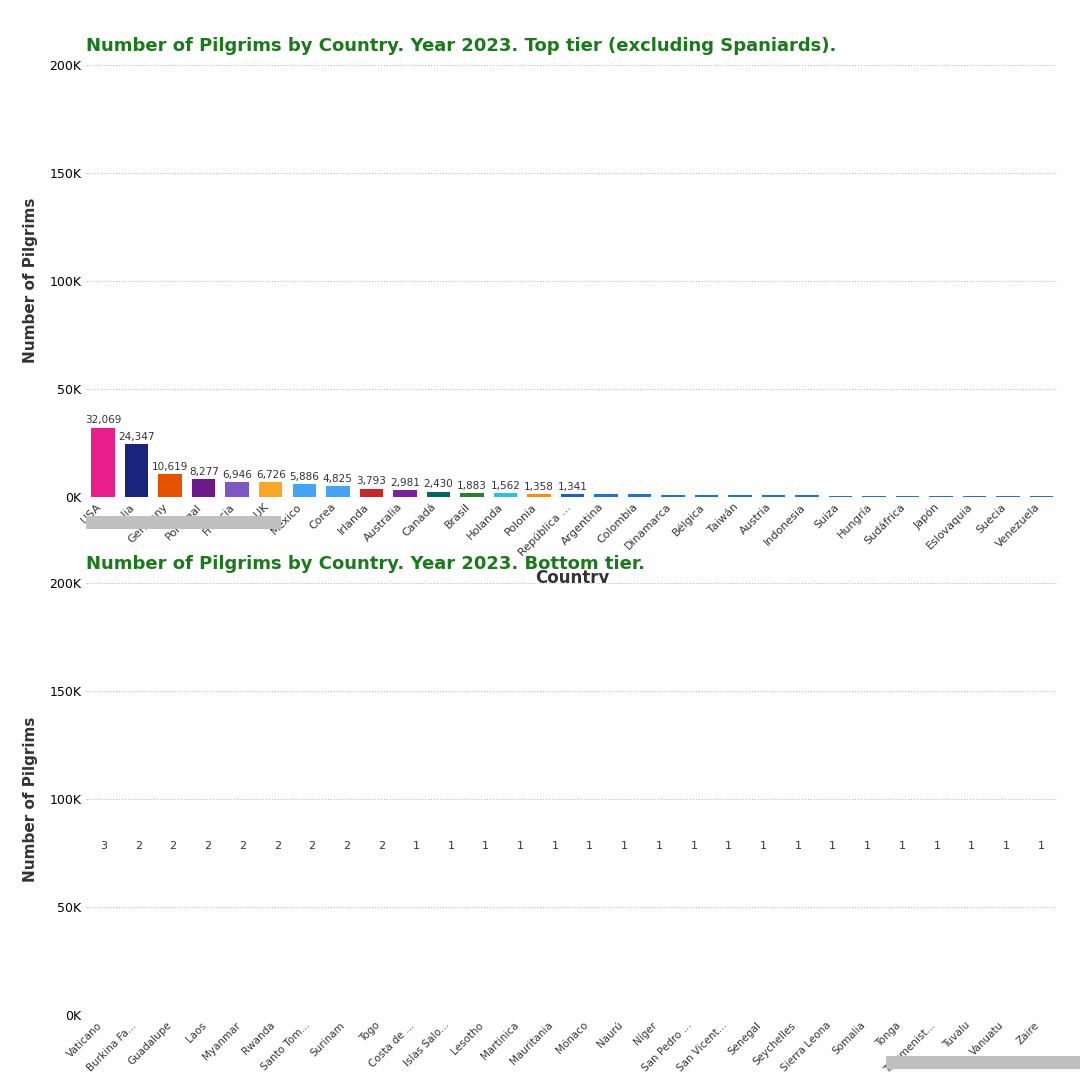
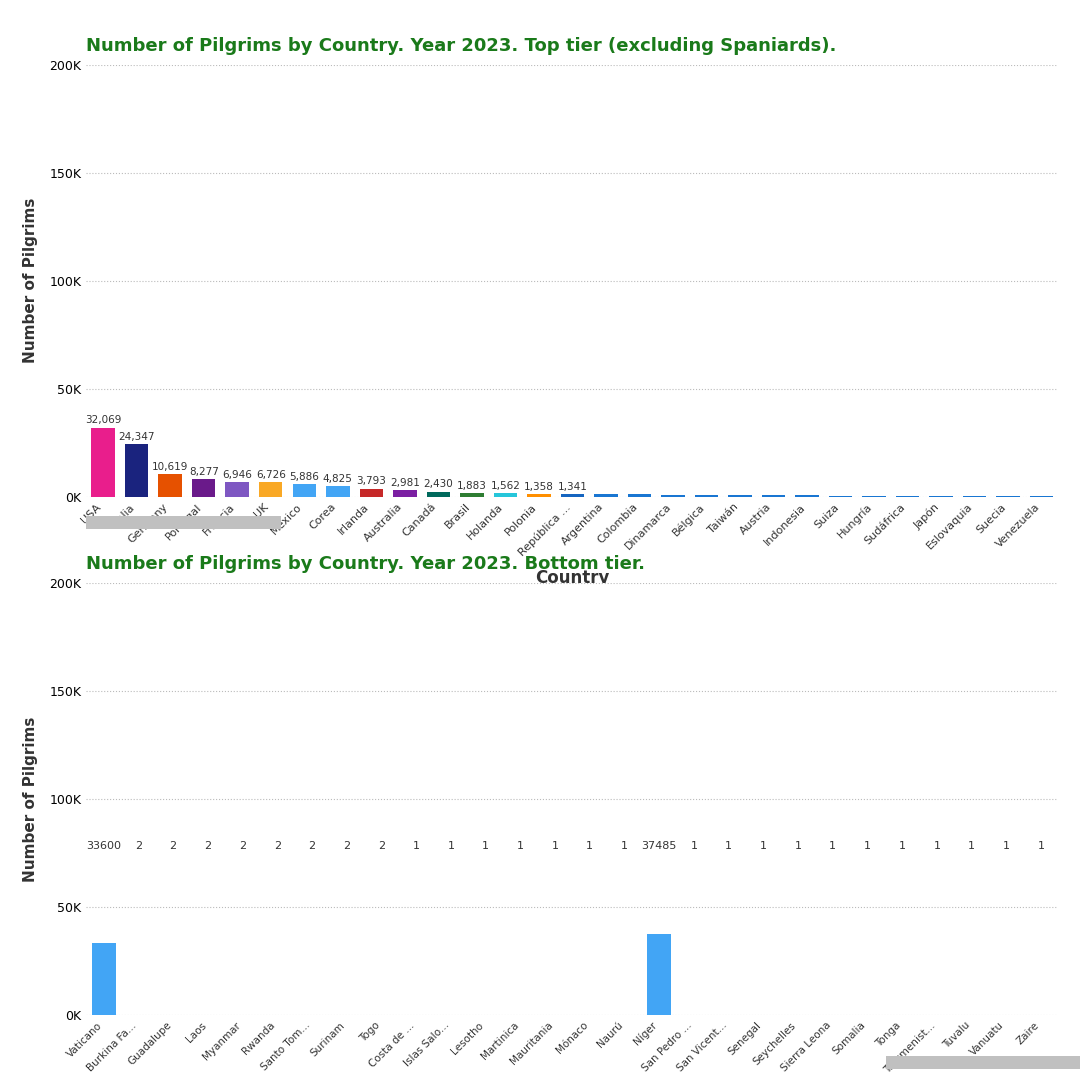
Number of Pilgrims by Country. Year 2023. Bottom tier./Vaticano: 3 -> 33600
Number of Pilgrims by Country. Year 2023. Bottom tier./Níger: 1 -> 37485
